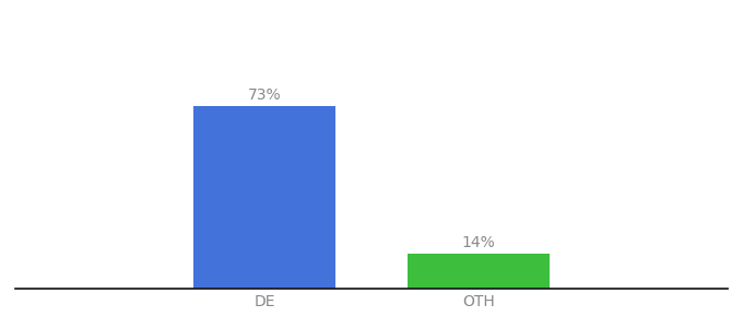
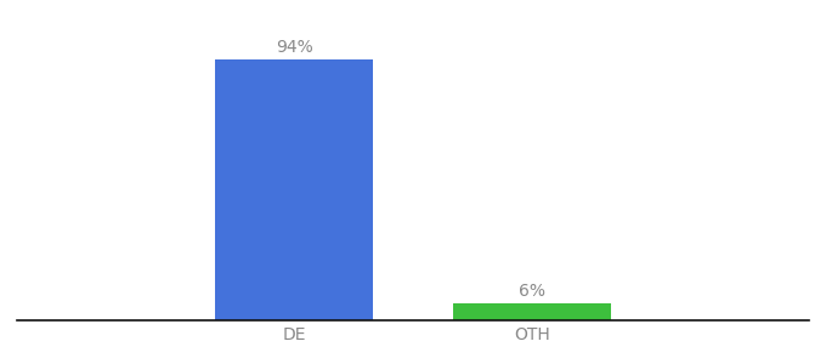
DE: 73% -> 94%
OTH: 14% -> 6%
